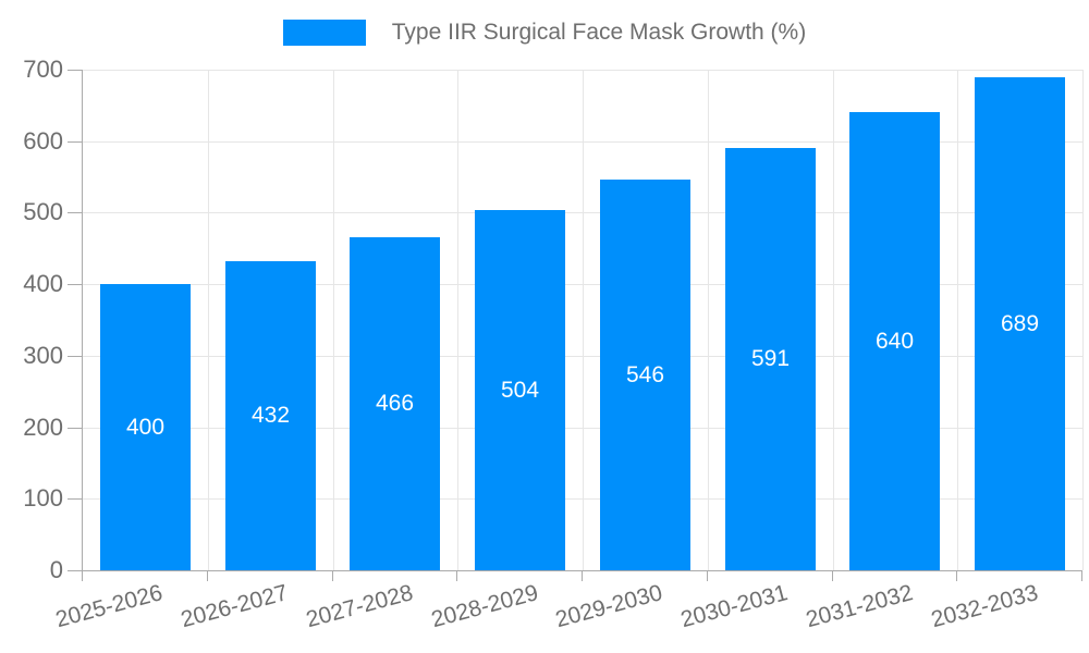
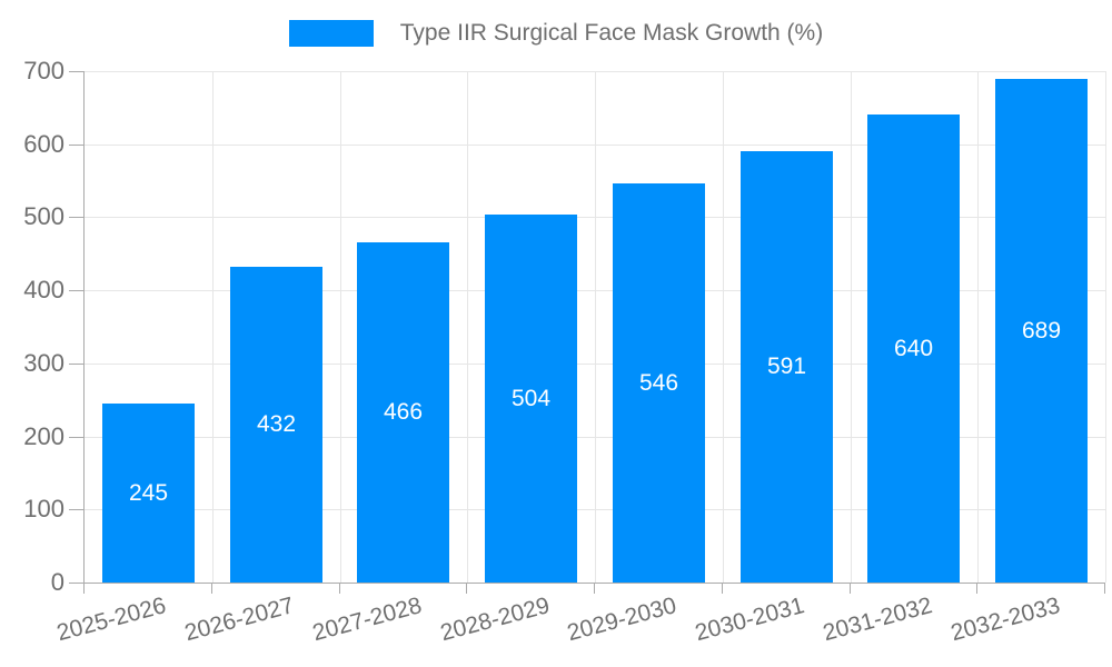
2025-2026: 400 -> 245
